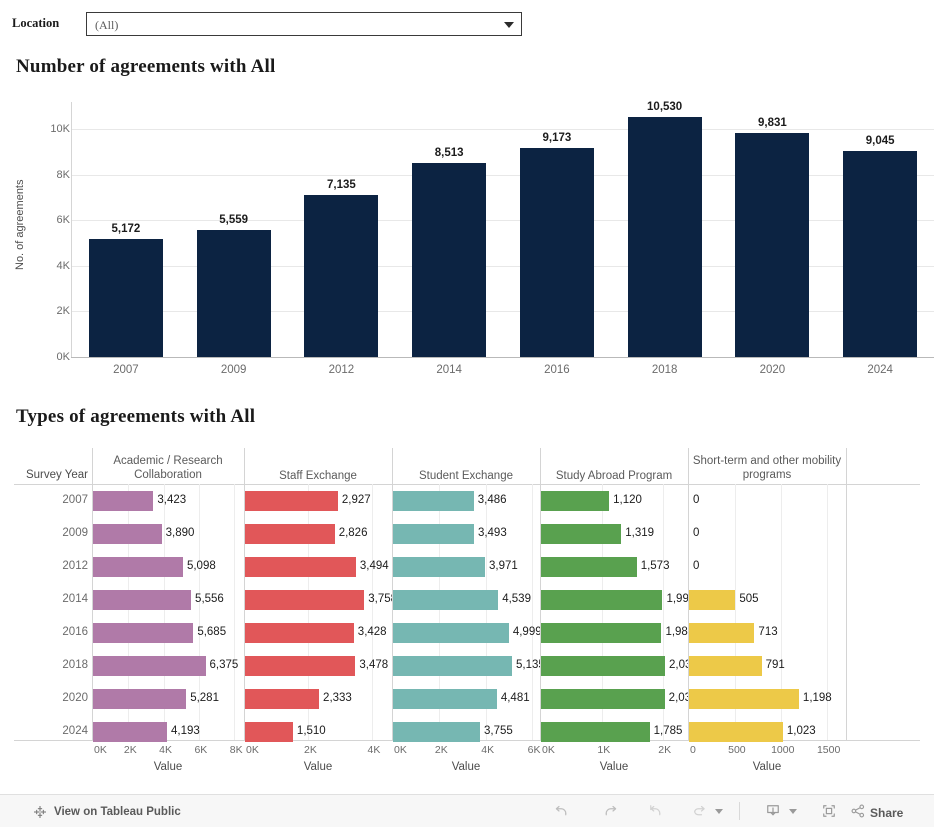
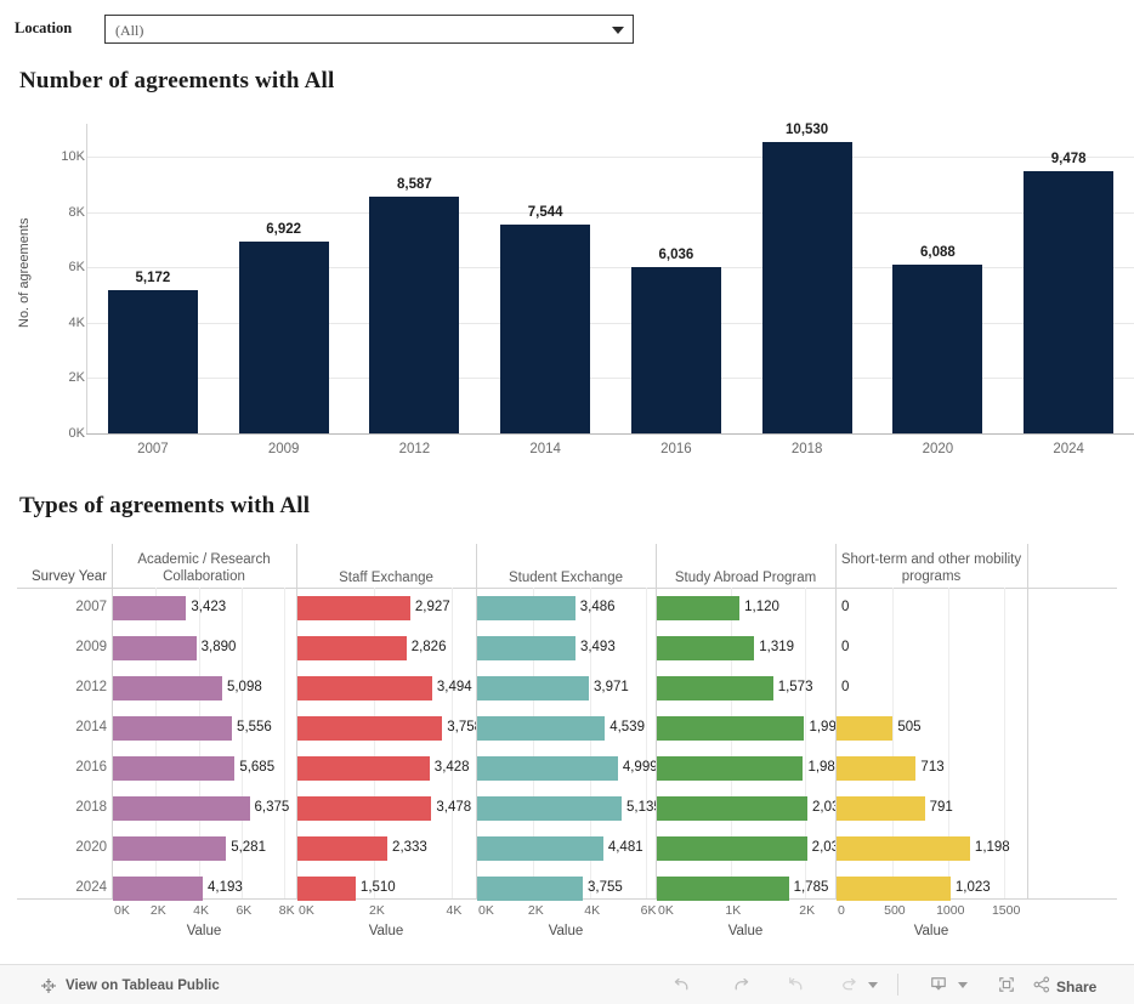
Number of agreements with All/2009: 5,559 -> 6,922
Number of agreements with All/2012: 7,135 -> 8,587
Number of agreements with All/2014: 8,513 -> 7,544
Number of agreements with All/2016: 9,173 -> 6,036
Number of agreements with All/2020: 9,831 -> 6,088
Number of agreements with All/2024: 9,045 -> 9,478
